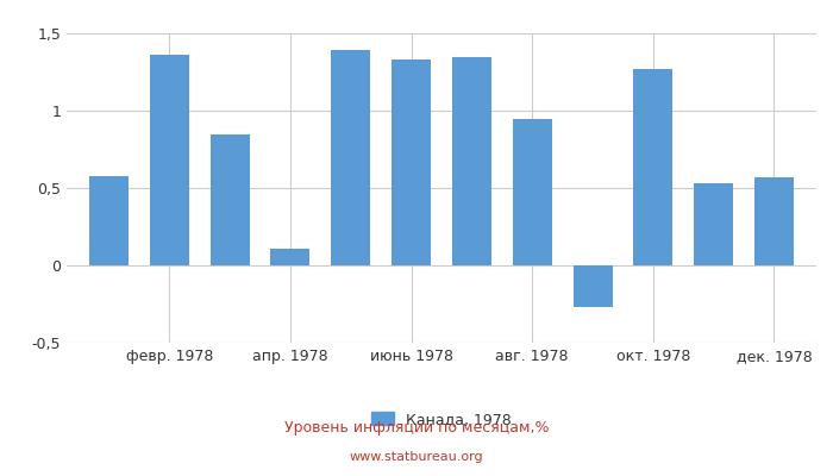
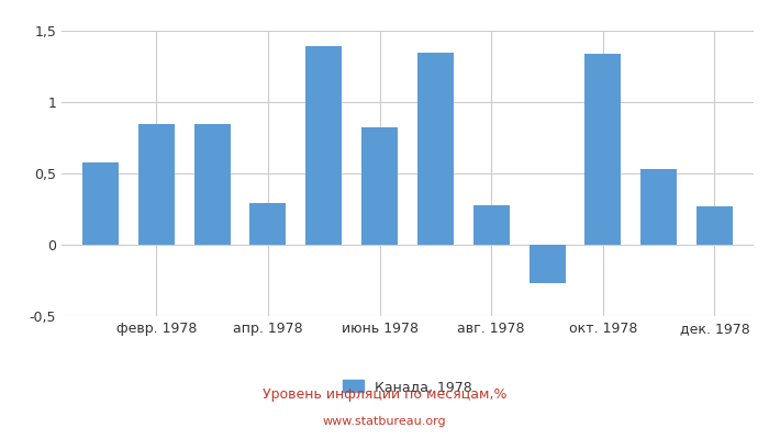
февр. 1978: 1,36 -> 0,85
апр. 1978: 0,11 -> 0,29
июнь 1978: 1,33 -> 0,82
авг. 1978: 0,95 -> 0,28
окт. 1978: 1,27 -> 1,34
дек. 1978: 0,57 -> 0,27
